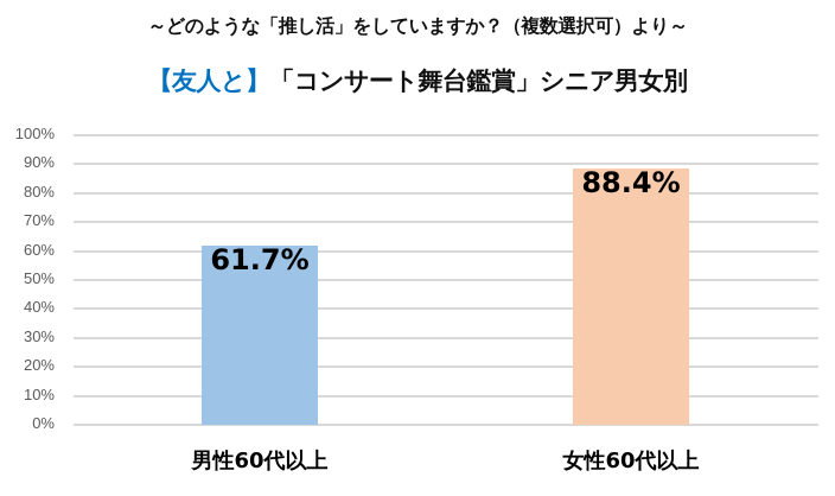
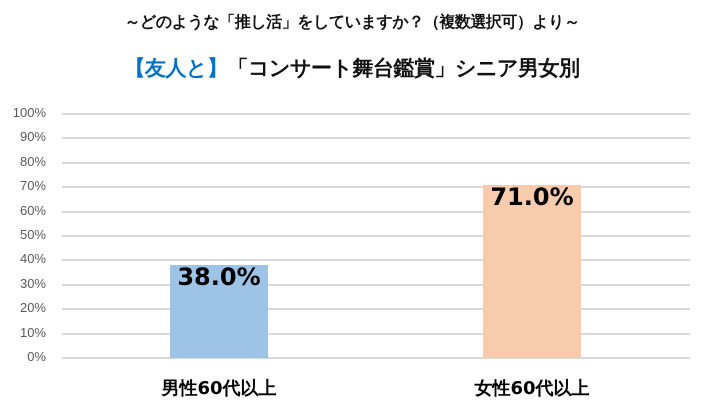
男性60代以上: 61.7% -> 38.0%
女性60代以上: 88.4% -> 71.0%
